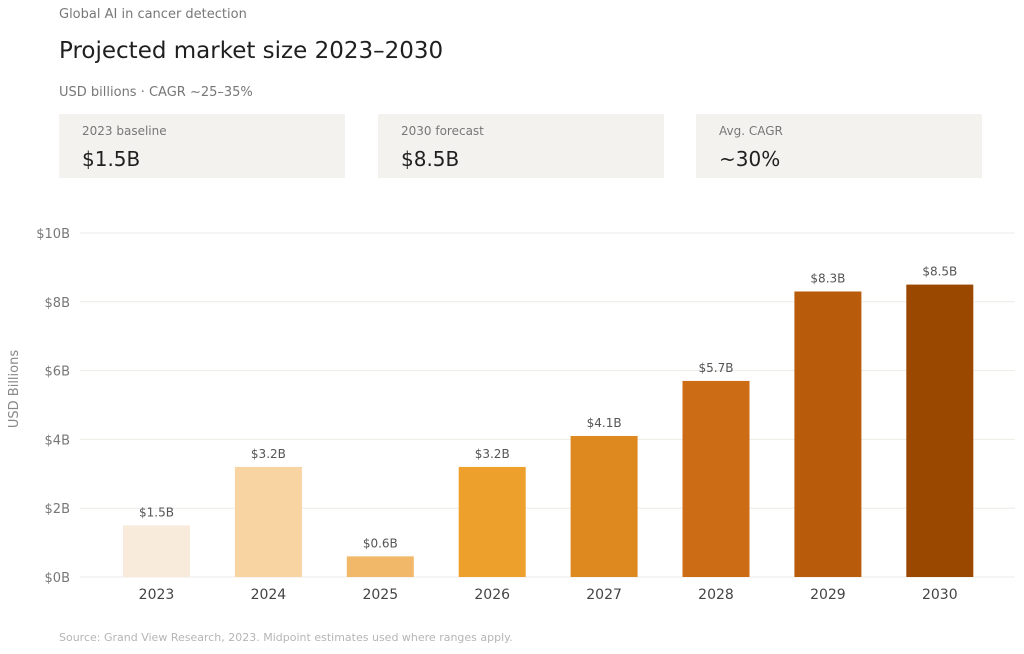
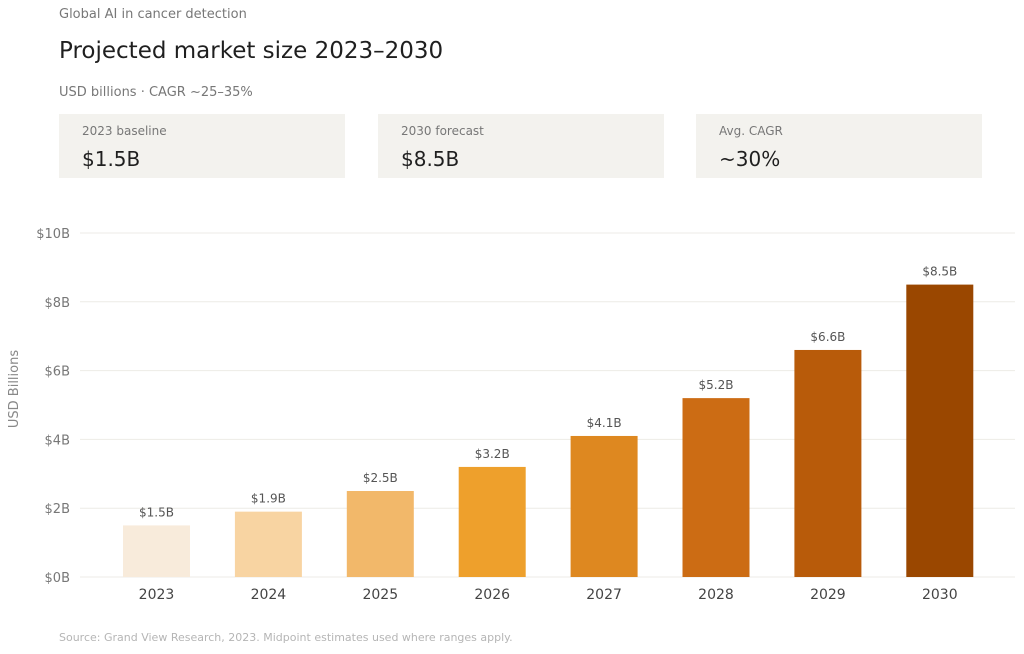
2024: $3.2B -> $1.9B
2025: $0.6B -> $2.5B
2028: $5.7B -> $5.2B
2029: $8.3B -> $6.6B
